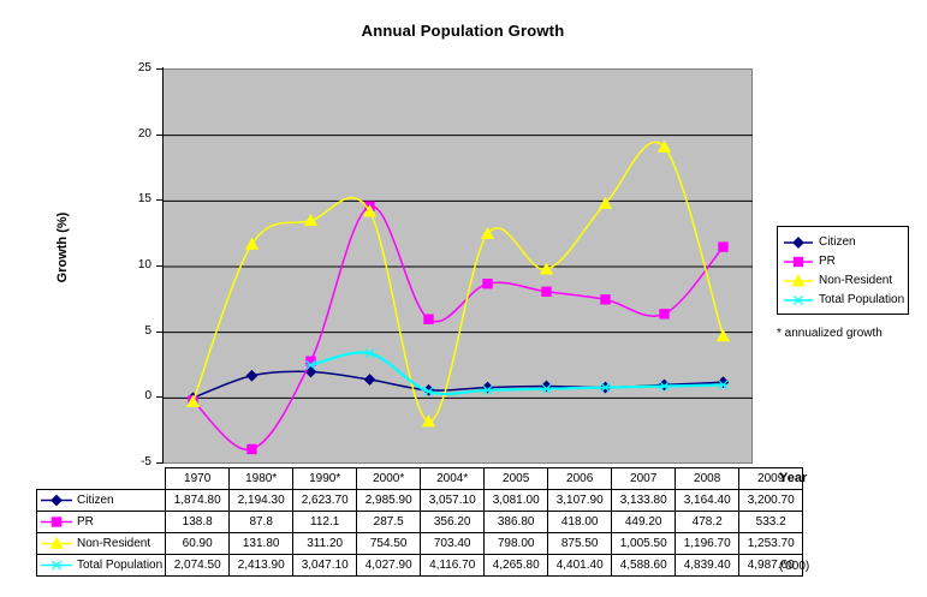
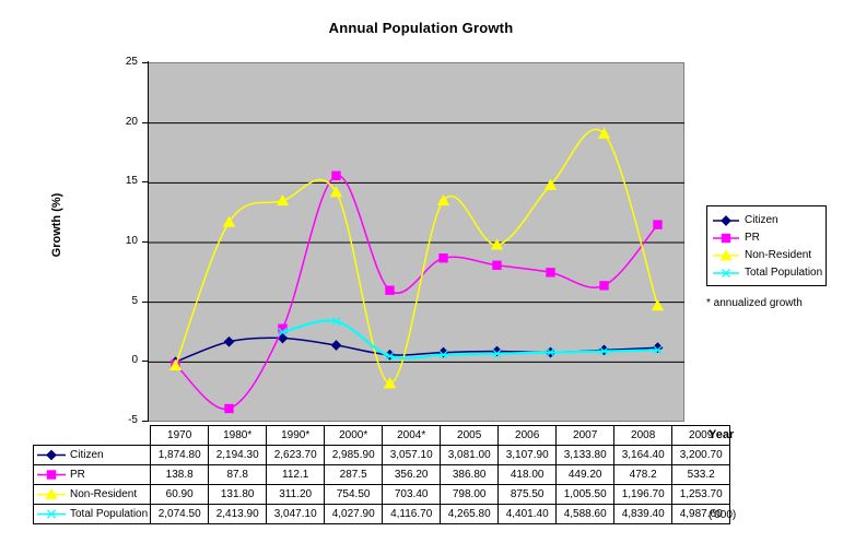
PR/2000*: 14.6 -> 15.6
Non-Resident/2005: 12.5 -> 13.5
